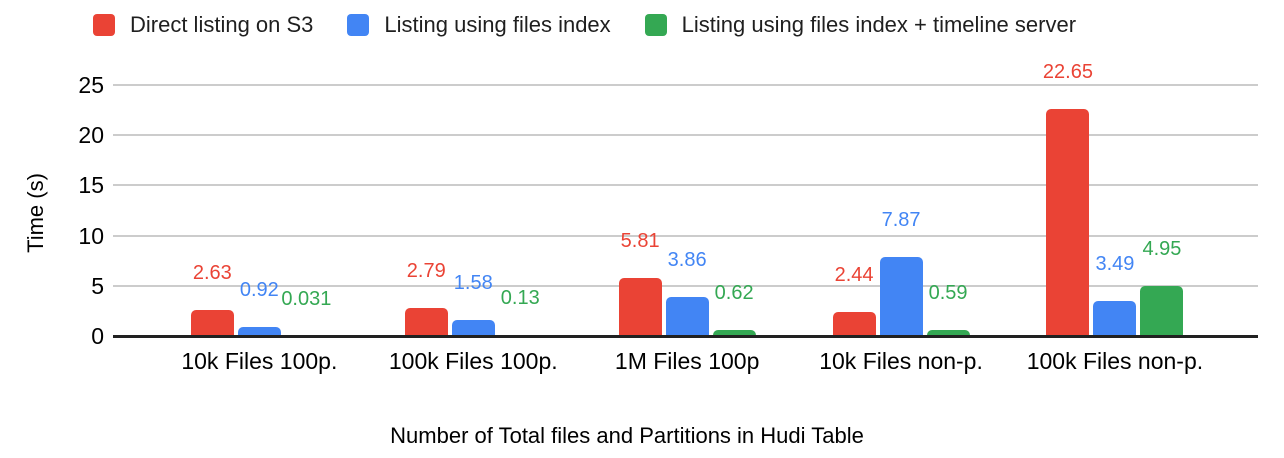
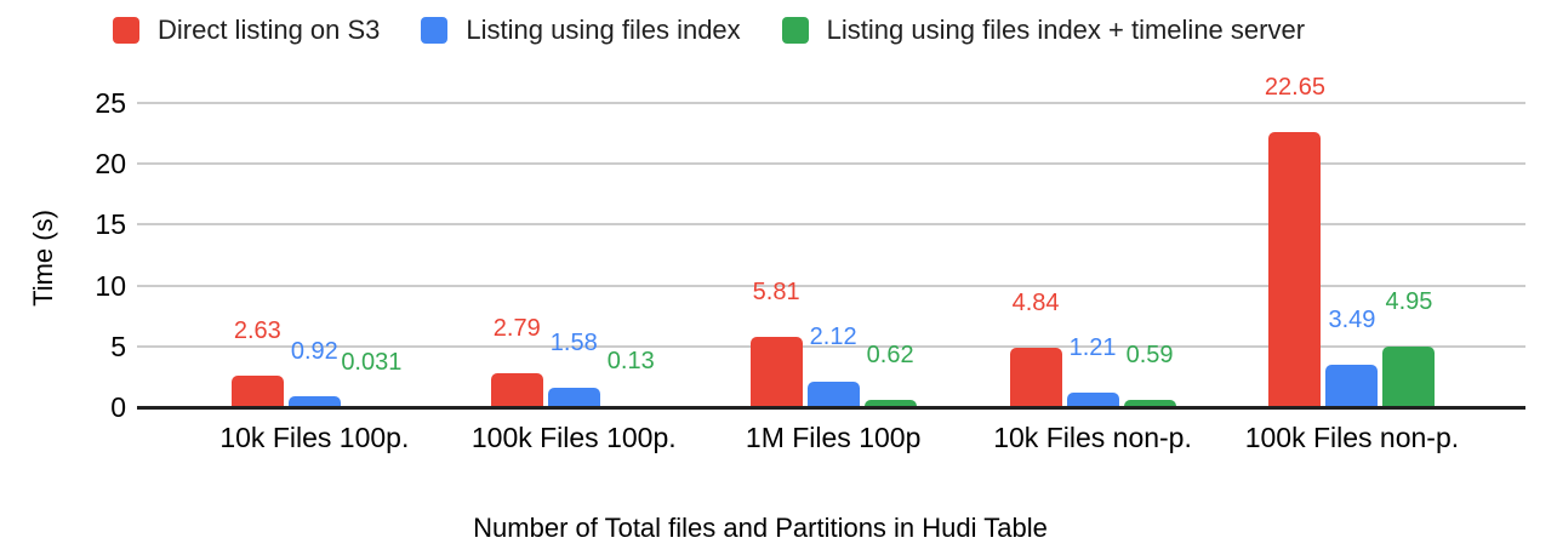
Listing using files index/1M Files 100p: 3.86 -> 2.12
Direct listing on S3/10k Files non-p.: 2.44 -> 4.84
Listing using files index/10k Files non-p.: 7.87 -> 1.21
